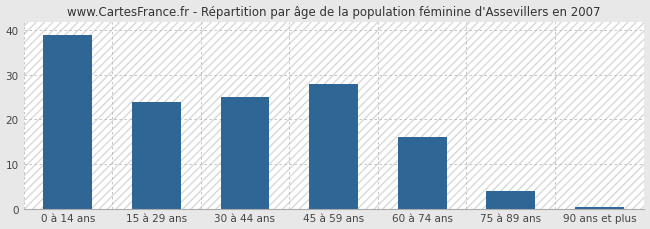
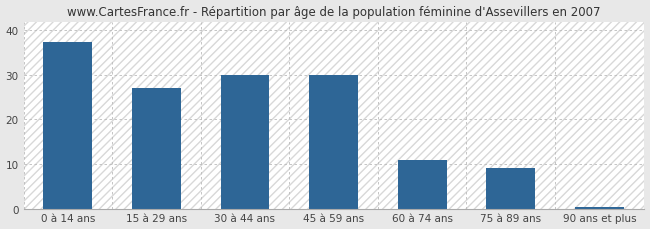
0 à 14 ans: 39.0 -> 37.5
15 à 29 ans: 24.0 -> 27.0
30 à 44 ans: 25.0 -> 30.0
45 à 59 ans: 28.0 -> 30.0
60 à 74 ans: 16.0 -> 11.0
75 à 89 ans: 4.0 -> 9.0
